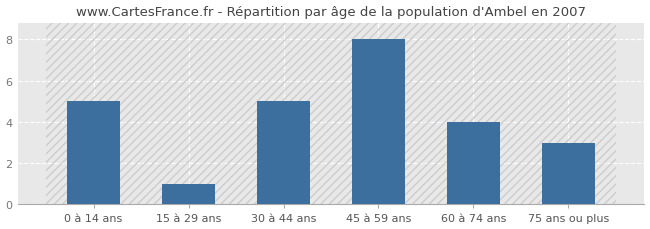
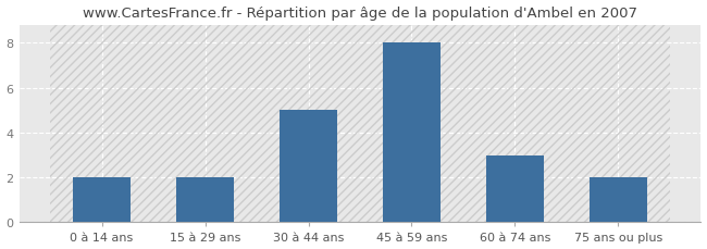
0 à 14 ans: 5 -> 2
15 à 29 ans: 1 -> 2
60 à 74 ans: 4 -> 3
75 ans ou plus: 3 -> 2
